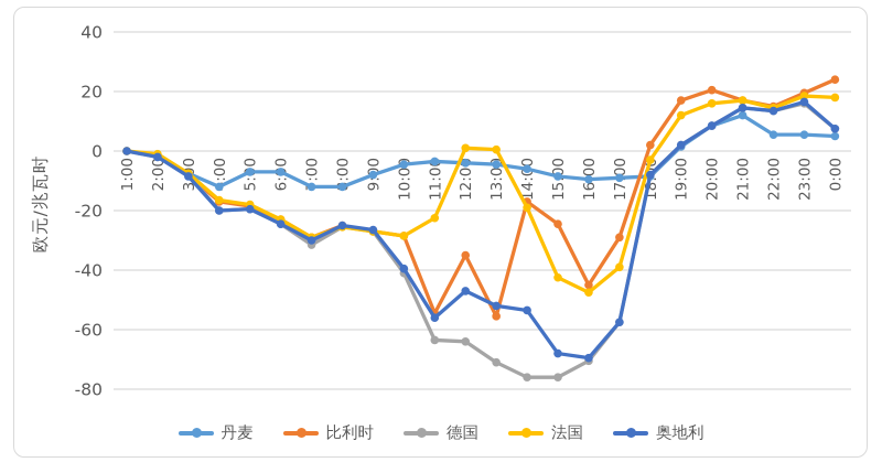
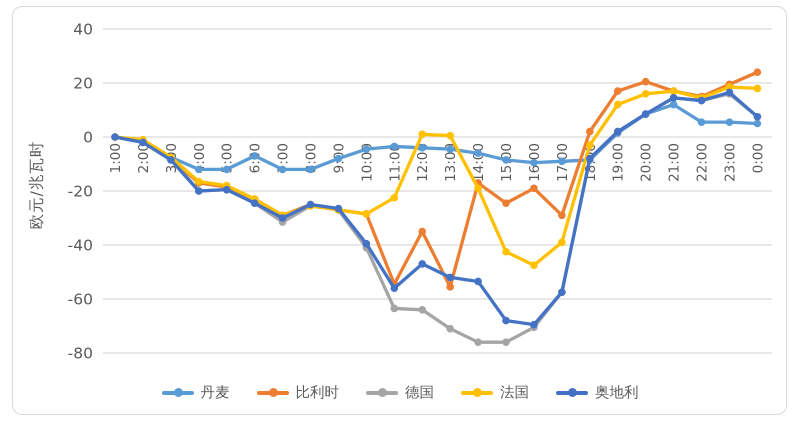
丹麦/5:00: -7 -> -12
比利时/16:00: -45 -> -19
